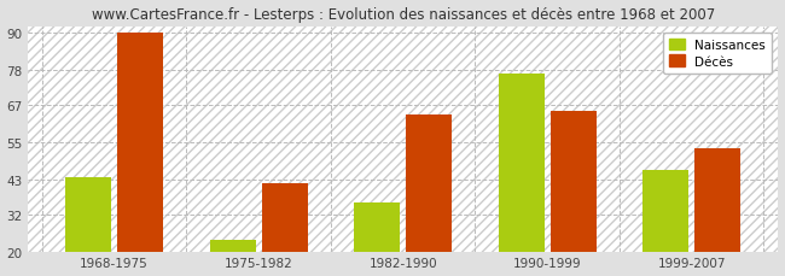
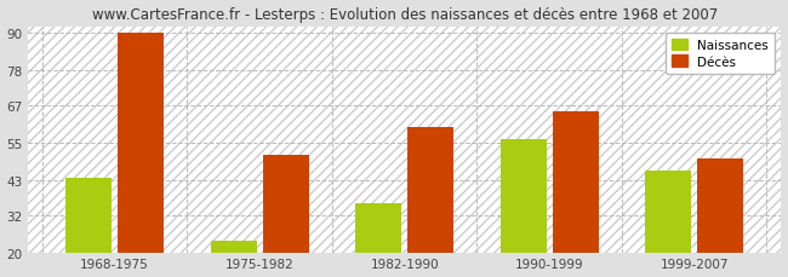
Décès/1975-1982: 42 -> 51
Décès/1982-1990: 64 -> 60
Naissances/1990-1999: 77 -> 56
Décès/1999-2007: 53 -> 50
